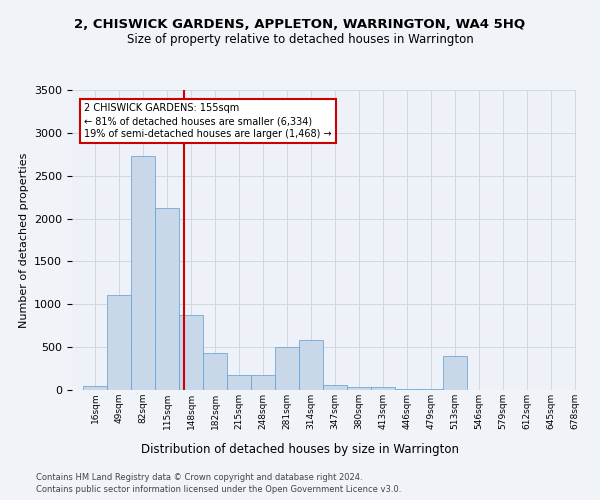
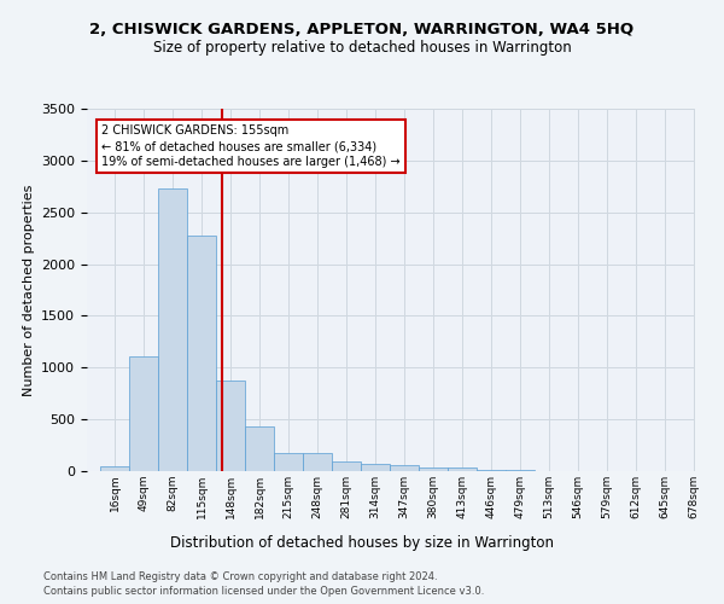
115sqm: 2120 -> 2280
281sqm: 500 -> 100
314sqm: 580 -> 70
513sqm: 400 -> 0
